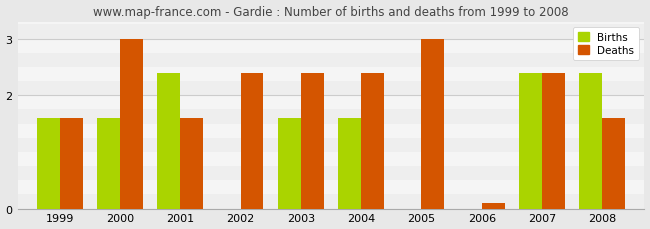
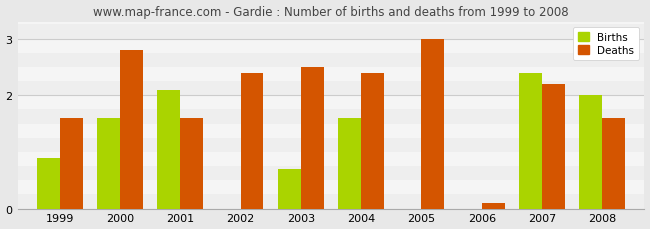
Births/1999: 1.6 -> 0.9
Deaths/2000: 3.0 -> 2.8
Births/2001: 2.4 -> 2.1
Births/2003: 1.6 -> 0.7
Deaths/2003: 2.4 -> 2.5
Deaths/2007: 2.4 -> 2.2
Births/2008: 2.4 -> 2.0
